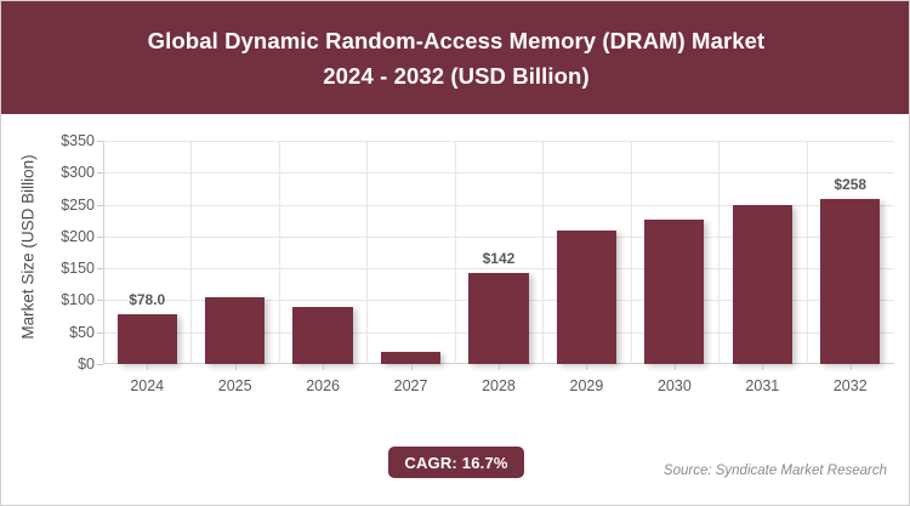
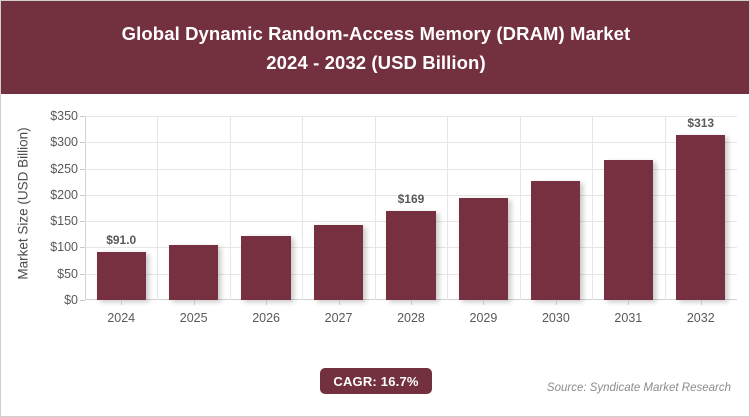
2024: $78.0 -> $91.0
2026: $90 -> $120
2027: $20 -> $140
2028: $142 -> $169
2029: $210 -> $200
2031: $250 -> $270
2032: $258 -> $313
